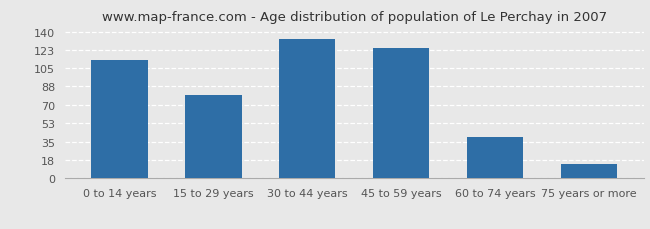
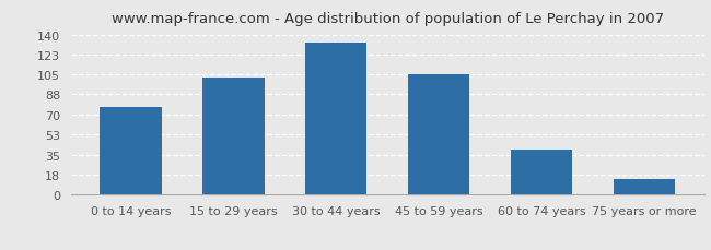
0 to 14 years: 113 -> 77
15 to 29 years: 80 -> 103
45 to 59 years: 125 -> 105
